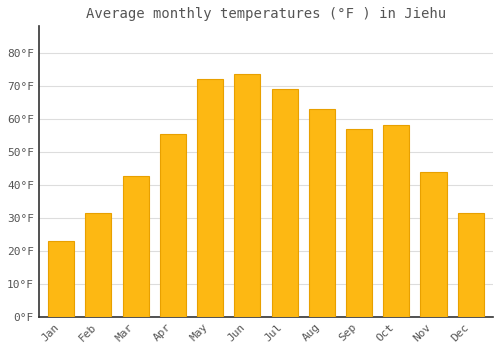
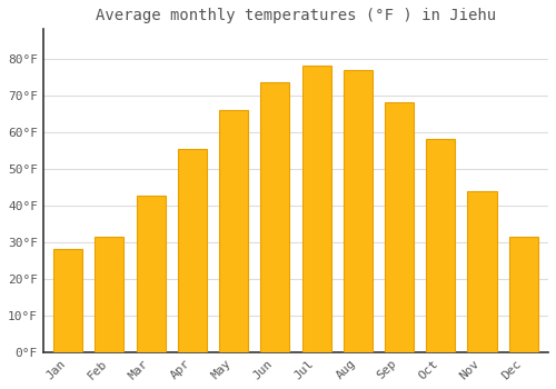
Jan: 23.0°F -> 28.0°F
May: 72.0°F -> 66.0°F
Jul: 69.0°F -> 78.0°F
Aug: 63.0°F -> 77.0°F
Sep: 57.0°F -> 68.0°F
